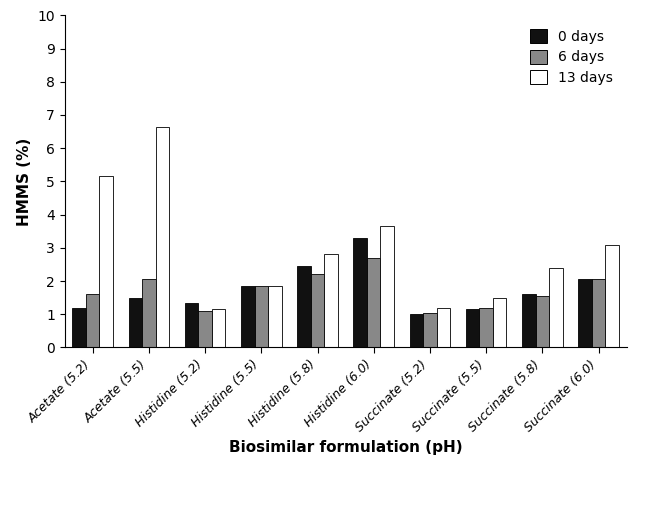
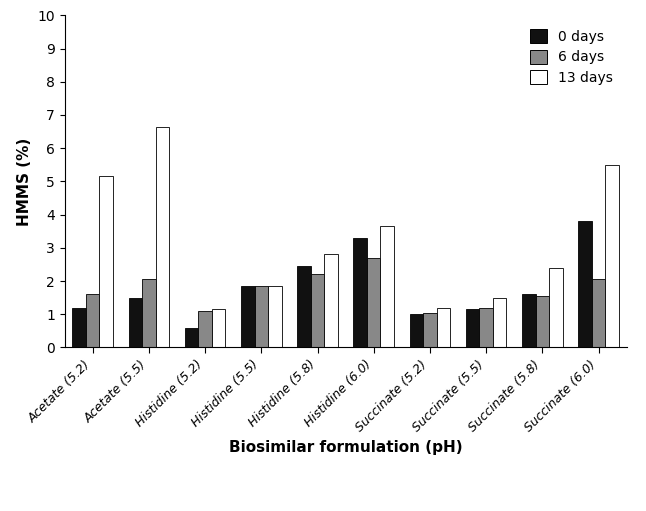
0 days/Histidine (5.2): 1.35 -> 0.60
0 days/Succinate (6.0): 2.05 -> 3.80
13 days/Succinate (6.0): 3.10 -> 5.50
